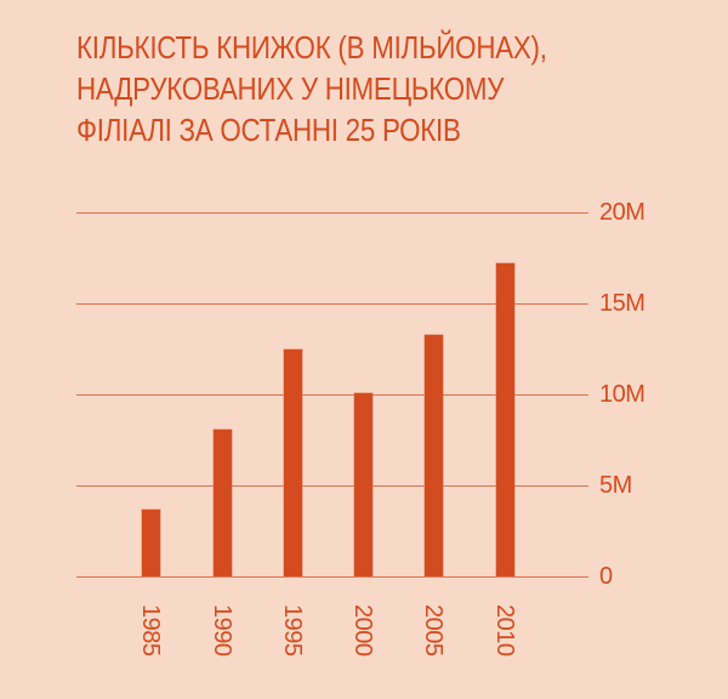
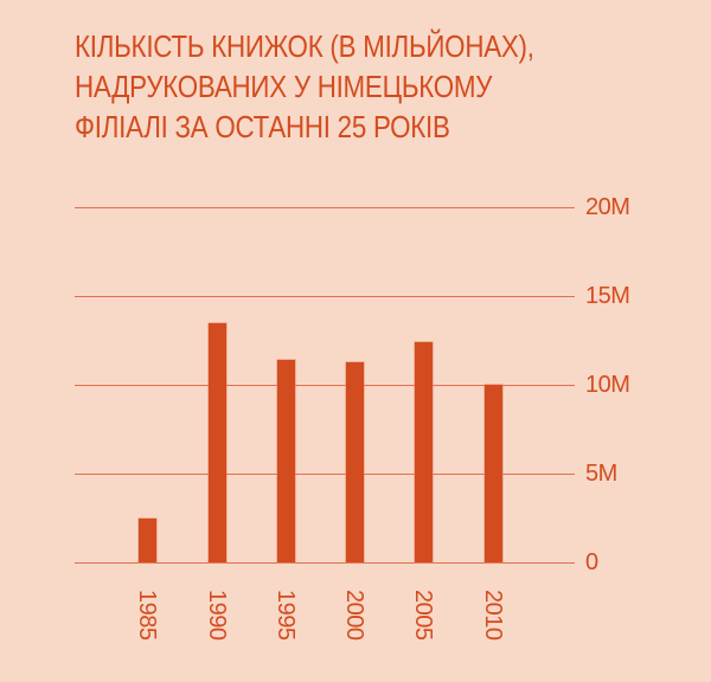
1985: 3.7M -> 2.5M
1990: 8.1M -> 13.5M
1995: 12.5M -> 11.4M
2000: 10.1M -> 11.3M
2005: 13.3M -> 12.4M
2010: 17.2M -> 10.0M
